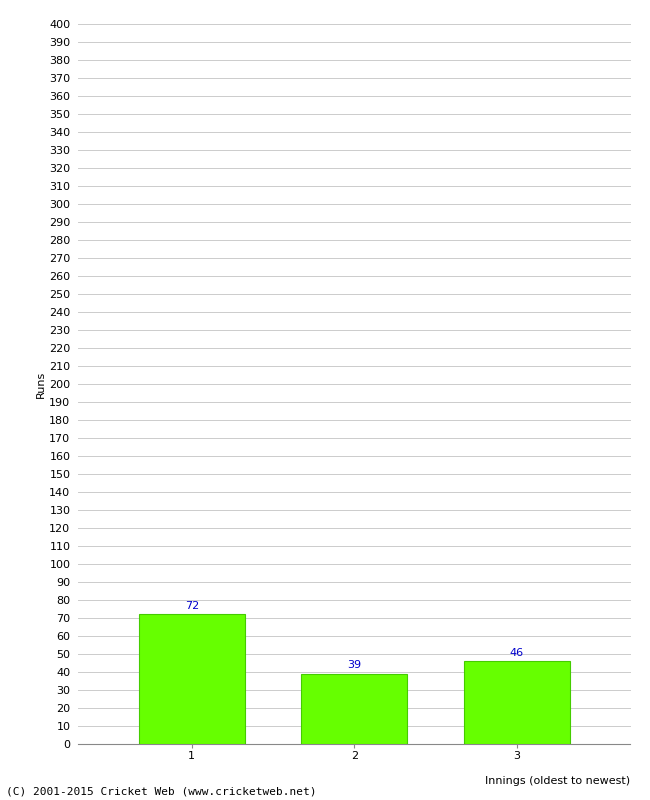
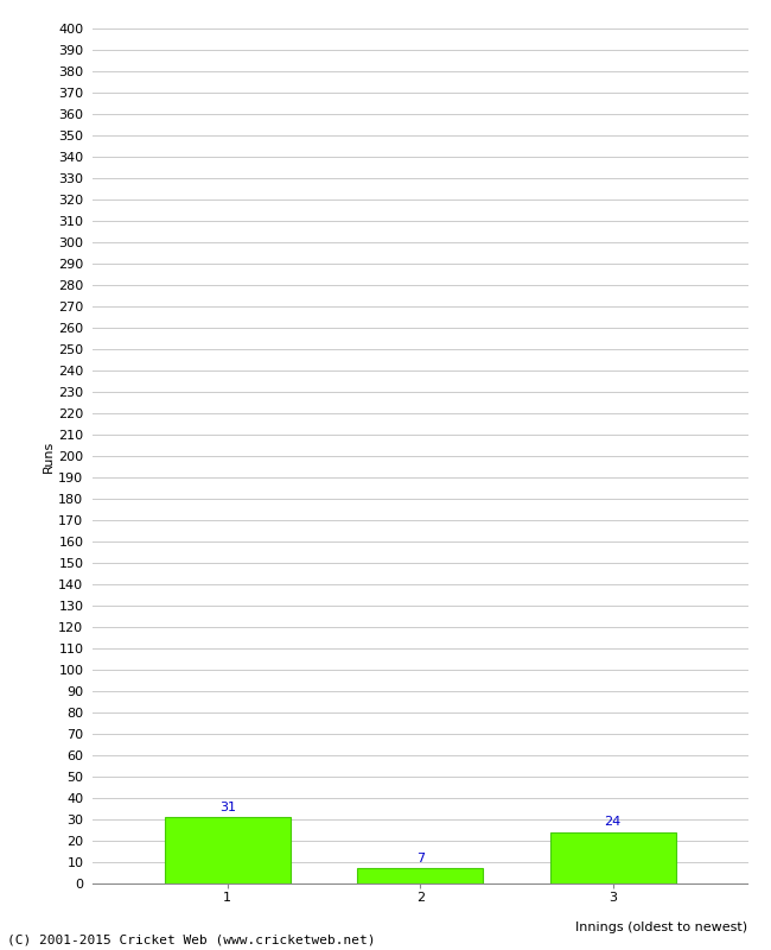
1: 72 -> 31
2: 39 -> 7
3: 46 -> 24
